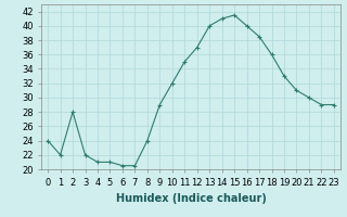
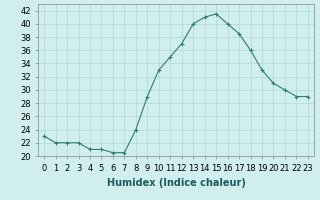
0: 24.0 -> 23.0
2: 28.0 -> 22.0
10: 32.0 -> 33.0
